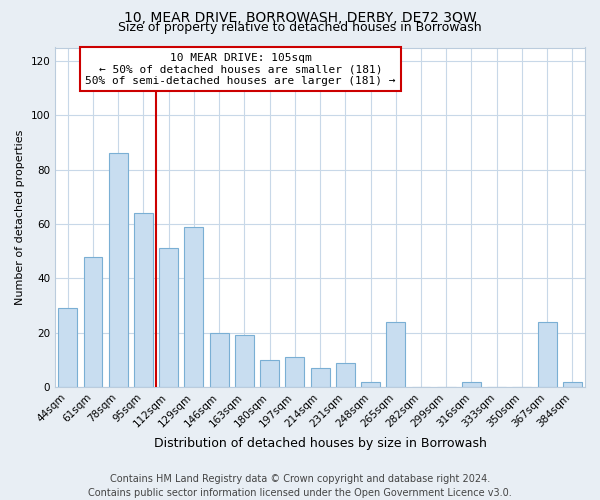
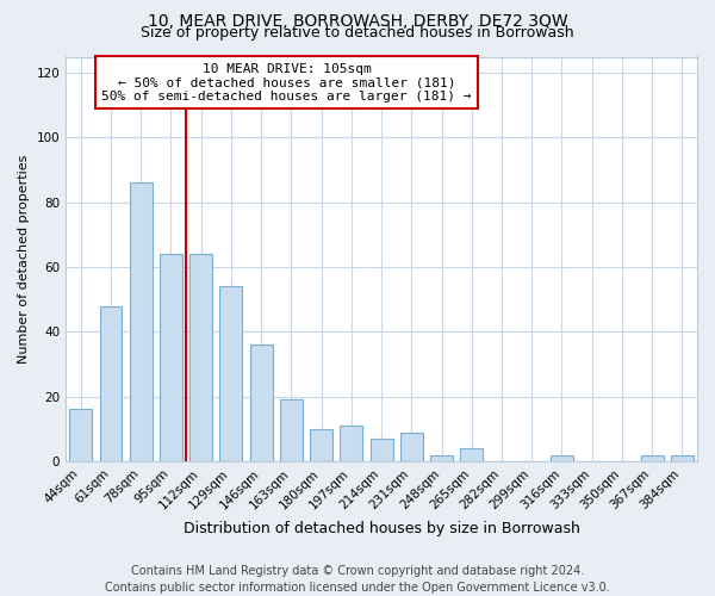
44sqm: 29 -> 16
112sqm: 51 -> 64
129sqm: 59 -> 54
146sqm: 20 -> 36
265sqm: 24 -> 4
367sqm: 24 -> 2
